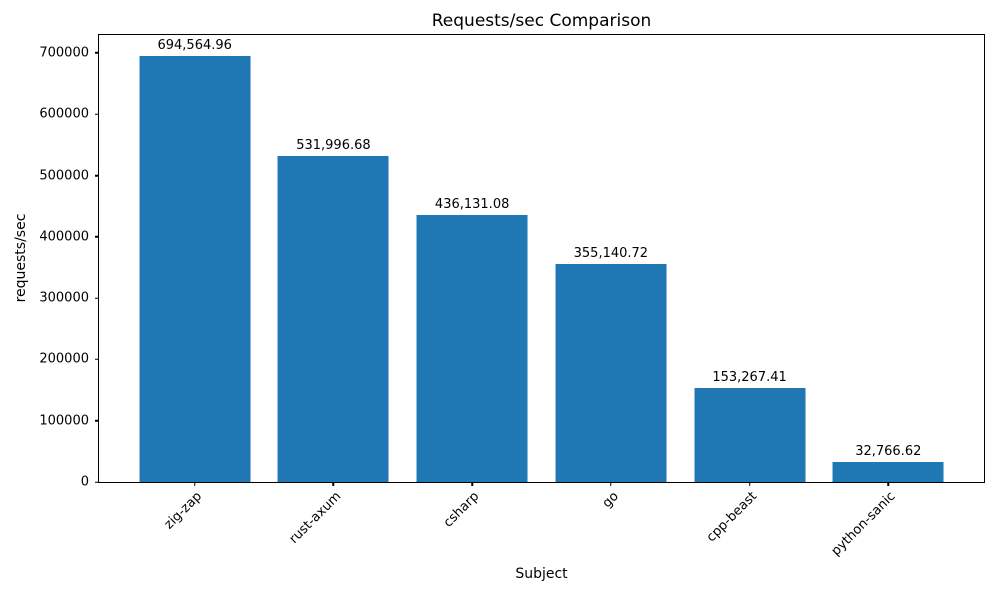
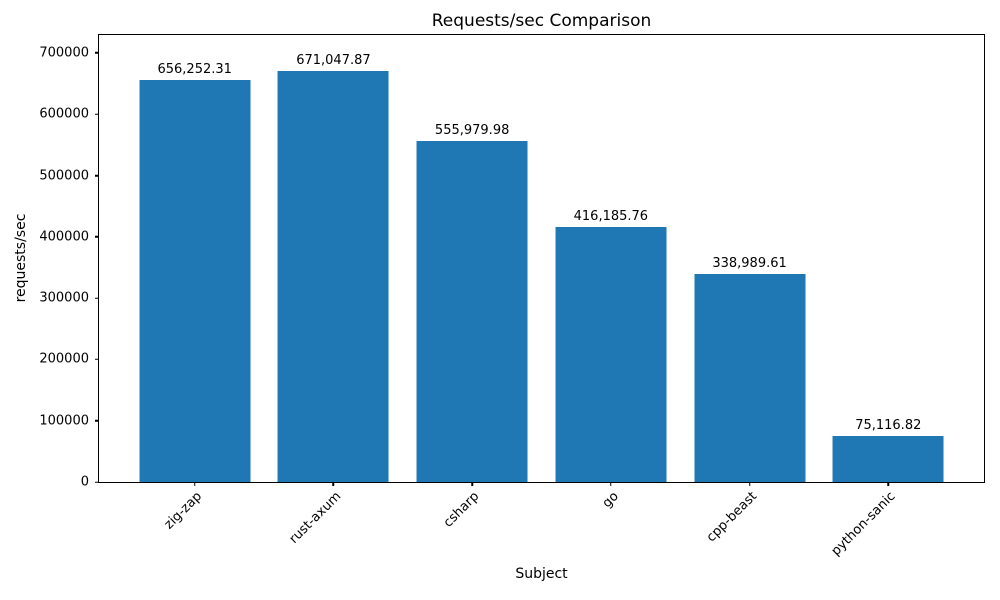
zig-zap: 694,564.96 -> 656,252.31
rust-axum: 531,996.68 -> 671,047.87
csharp: 436,131.08 -> 555,979.98
go: 355,140.72 -> 416,185.76
cpp-beast: 153,267.41 -> 338,989.61
python-sanic: 32,766.62 -> 75,116.82
